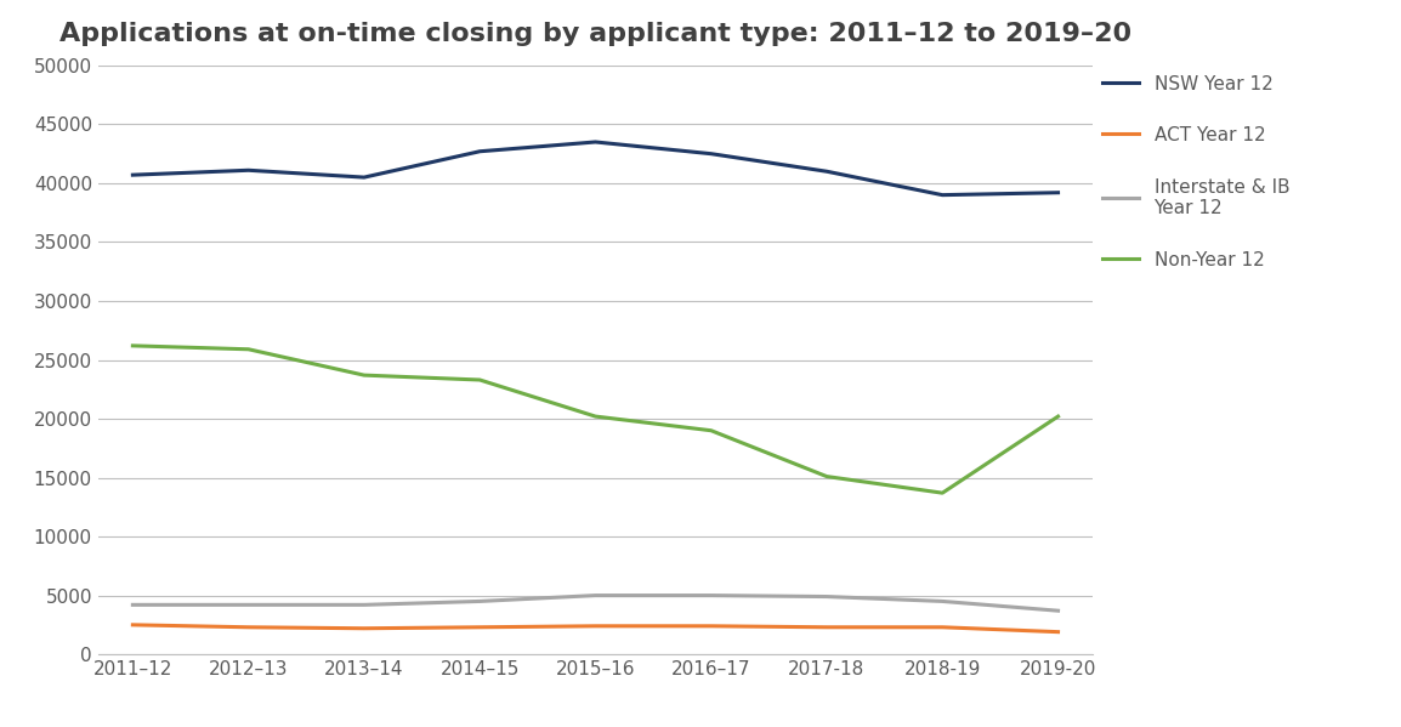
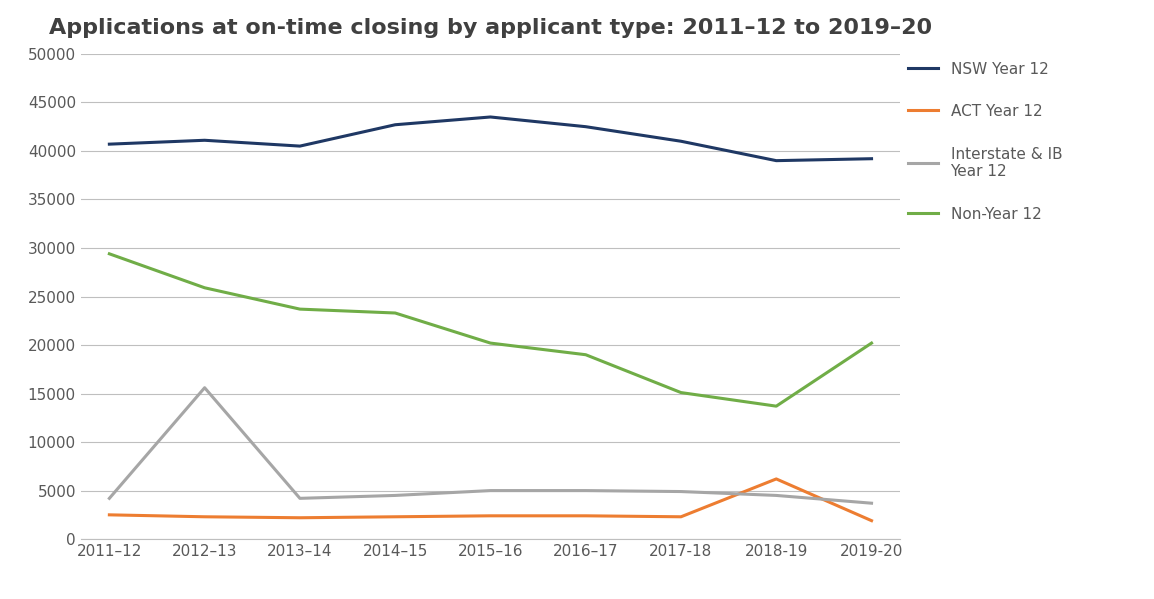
Non-Year 12/2011–12: 26200 -> 29400
Interstate & IB Year 12/2012–13: 4200 -> 15600
ACT Year 12/2018-19: 2300 -> 6200
